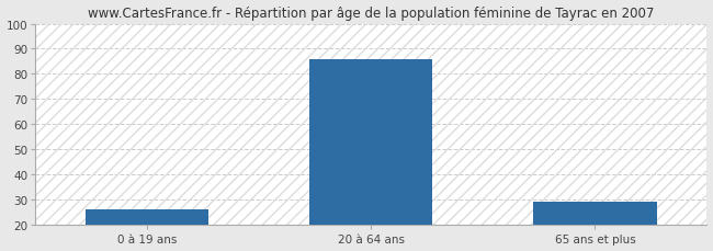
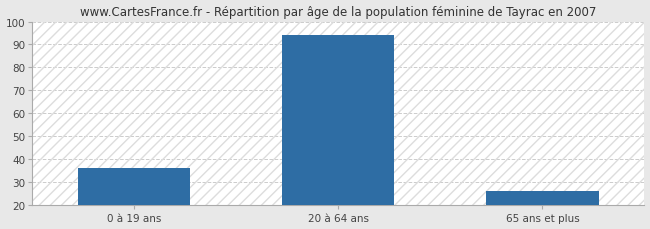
0 à 19 ans: 26 -> 36
20 à 64 ans: 86 -> 94
65 ans et plus: 29 -> 26
